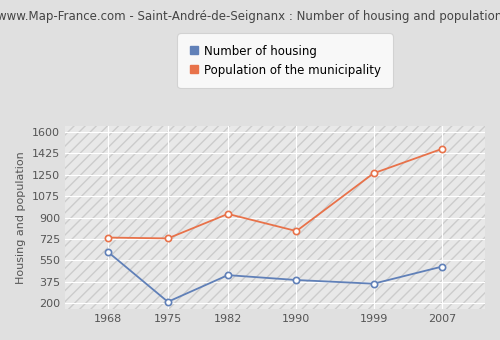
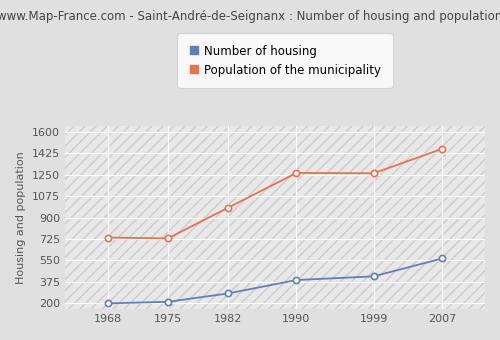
Number of housing/1968: 620 -> 200
Number of housing/1982: 430 -> 280
Population of the municipality/1982: 930 -> 980
Population of the municipality/1990: 790 -> 1260
Number of housing/1999: 360 -> 420
Number of housing/2007: 500 -> 570
